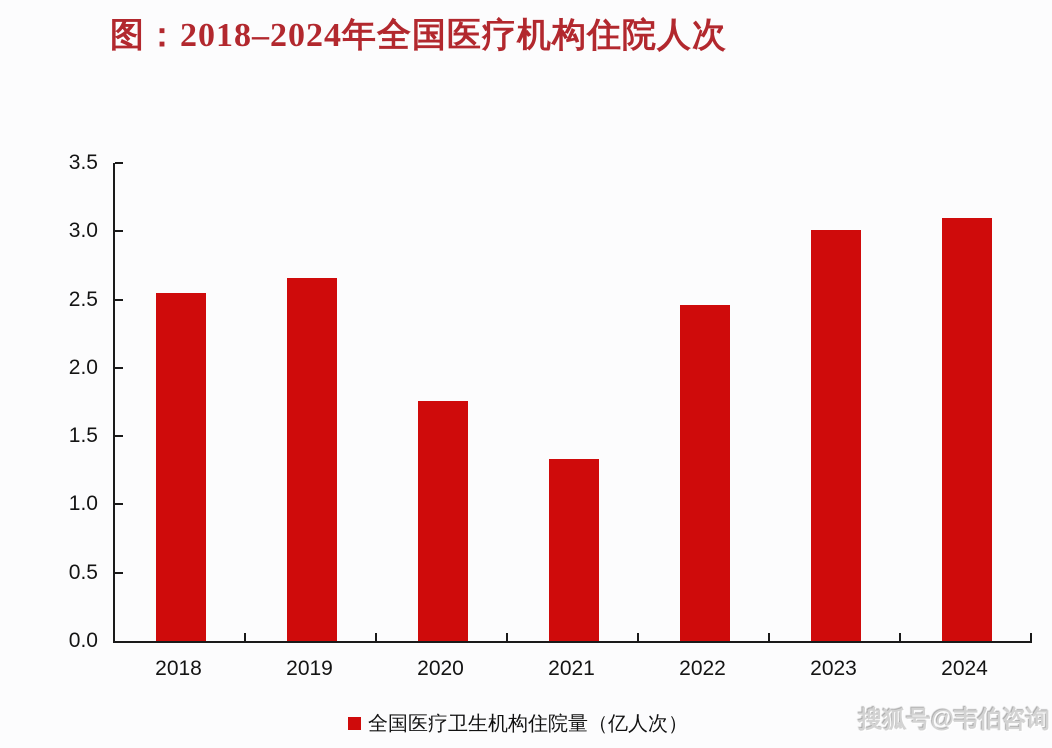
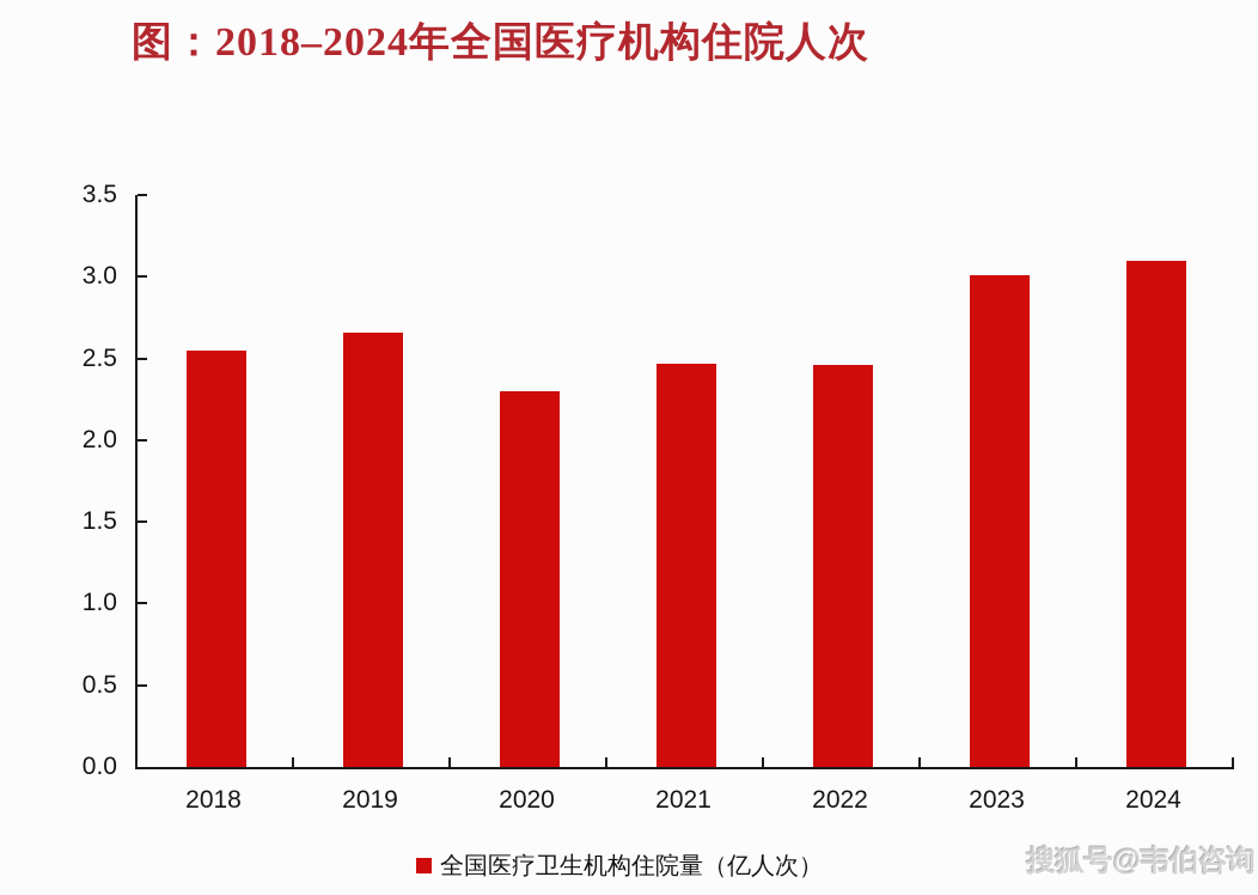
2020: 1.76 -> 2.30
2021: 1.33 -> 2.47
